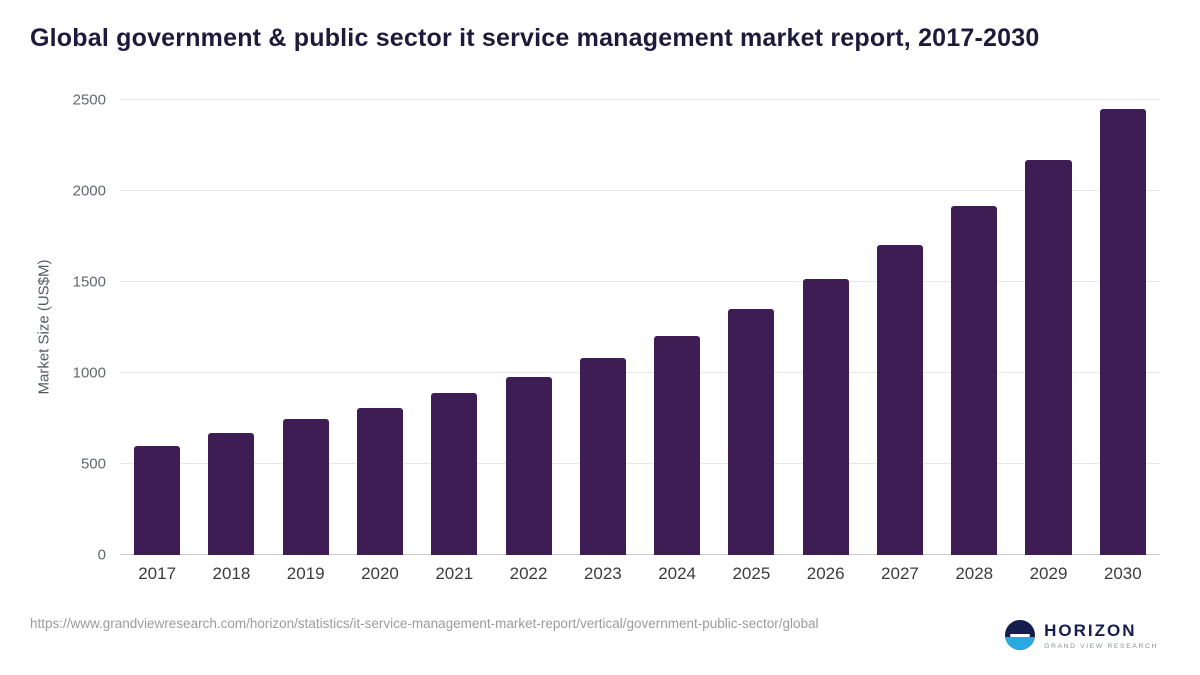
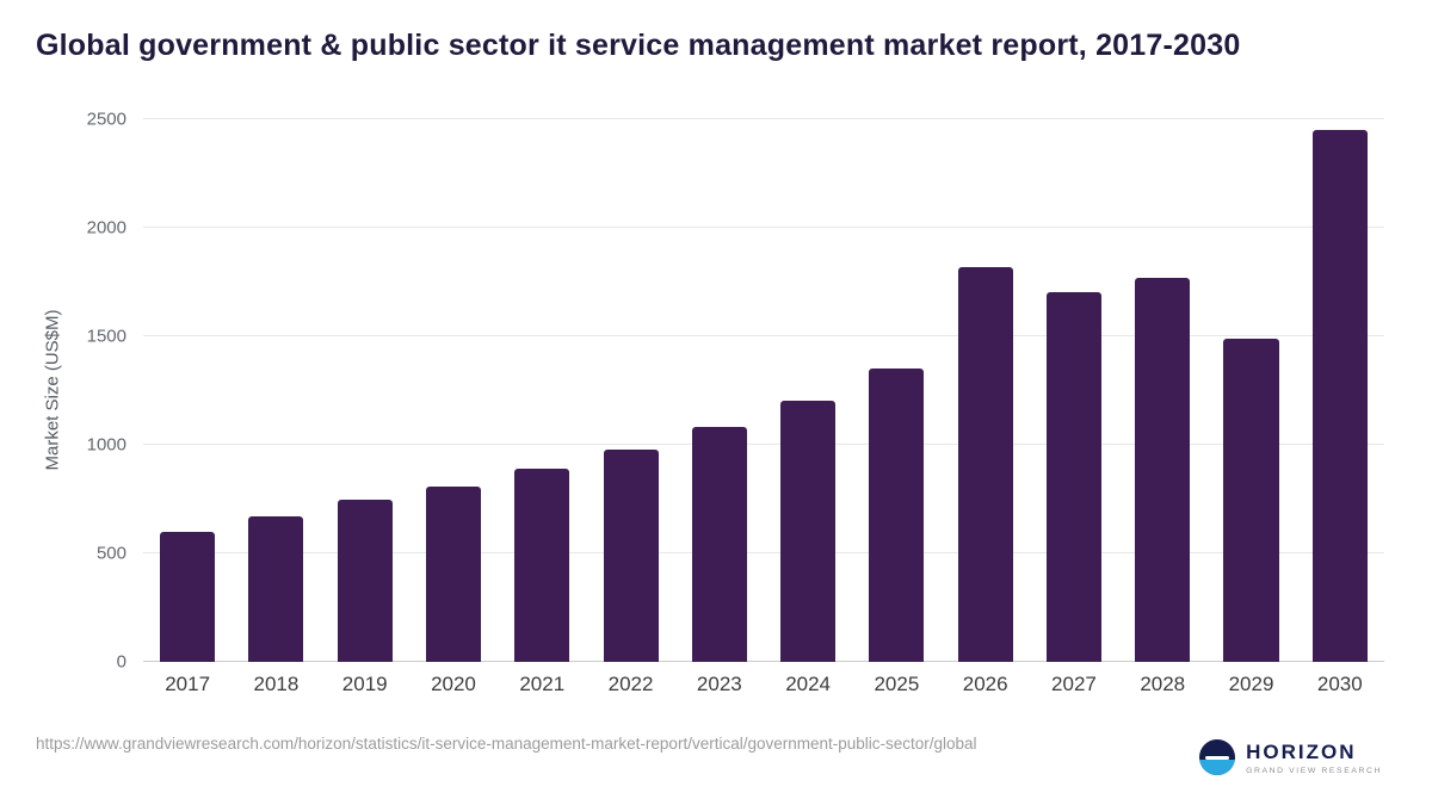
2026: 1520 -> 1820
2028: 1920 -> 1770
2029: 2170 -> 1490
